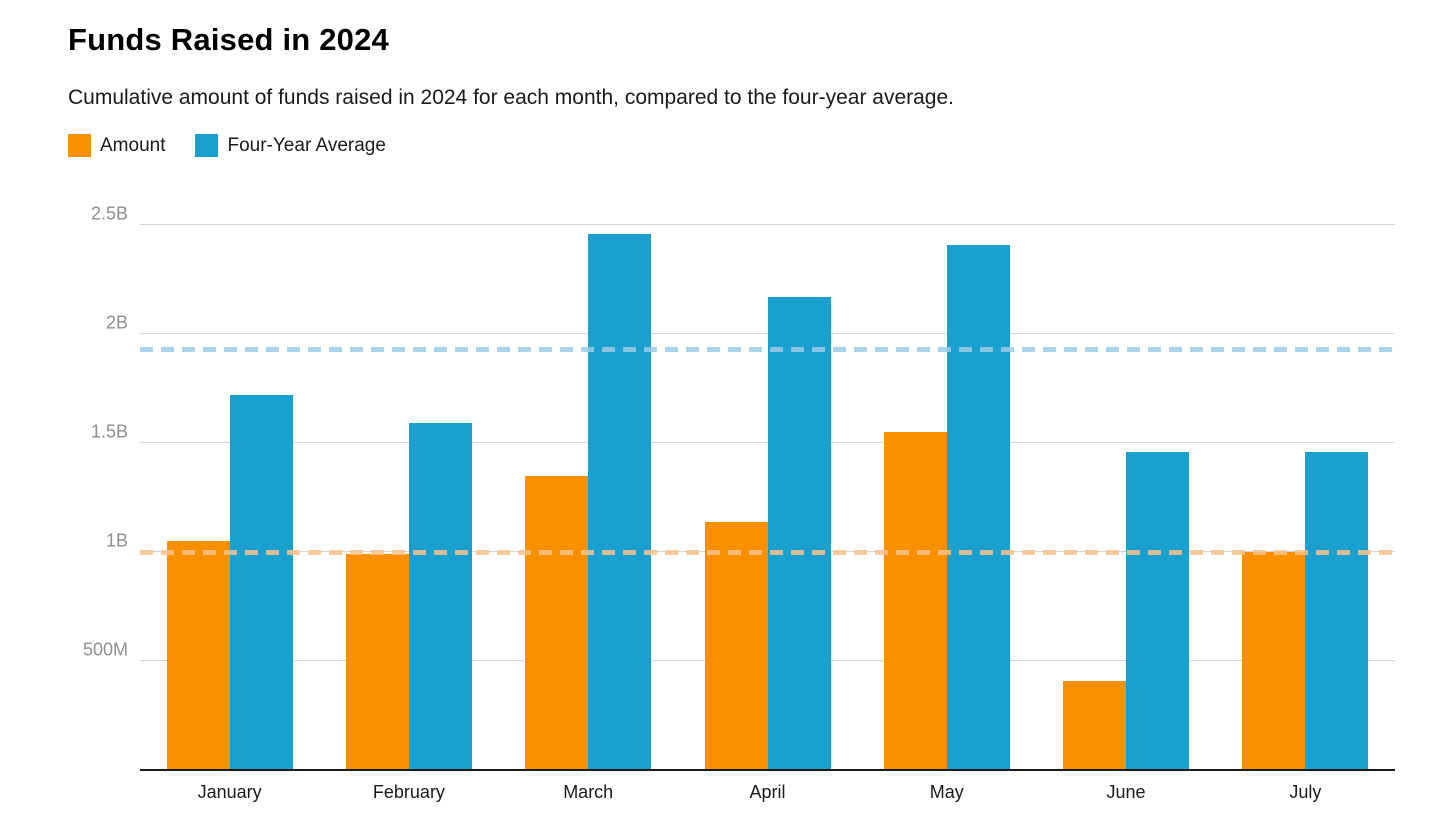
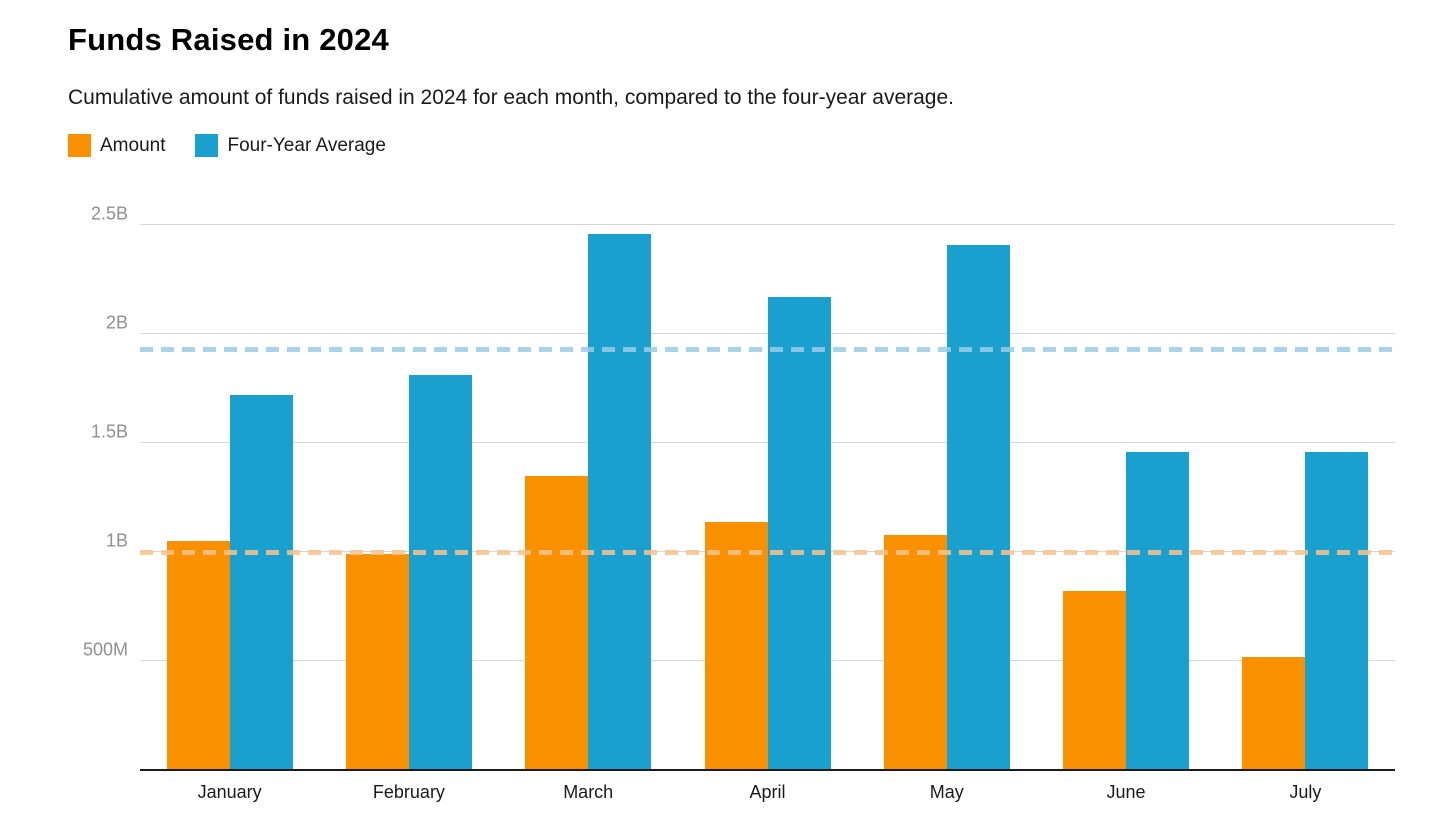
Four-Year Average/February: 1.59B -> 1.81B
Amount/May: 1.55B -> 1.08B
Amount/June: 0.41B -> 0.82B
Amount/July: 1.00B -> 0.52B
